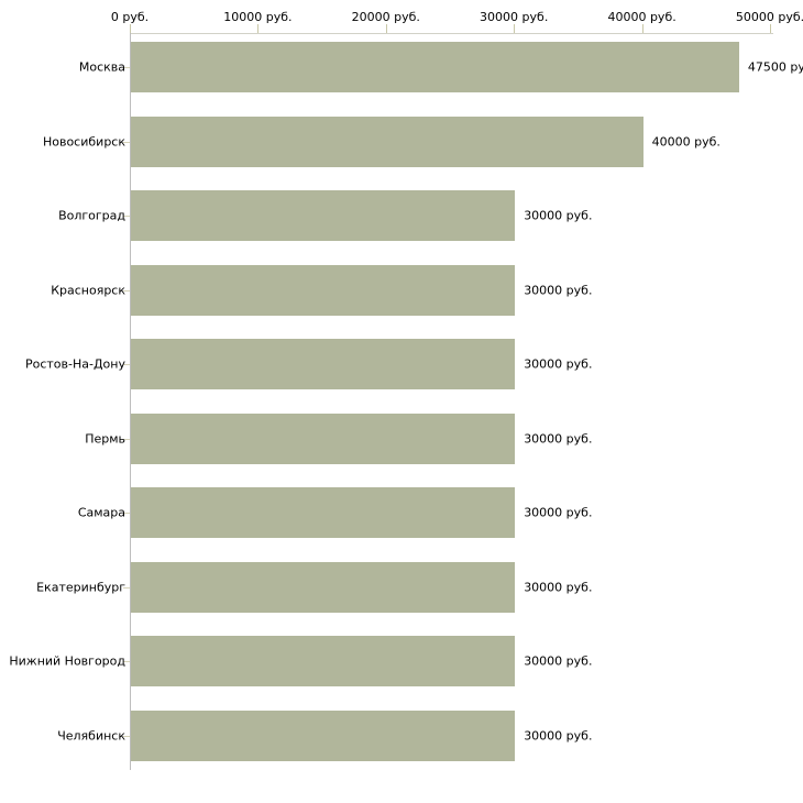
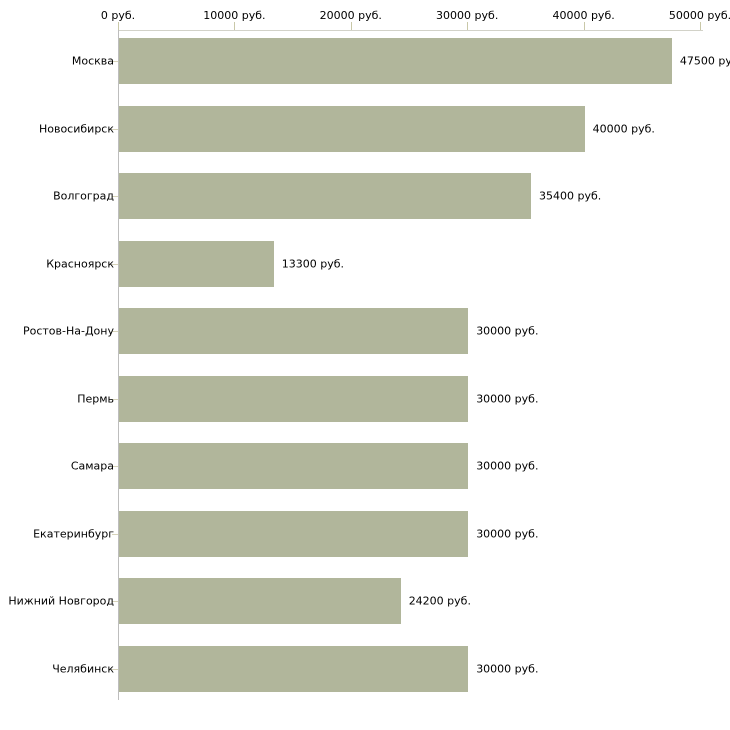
Волгоград: 30000 -> 35400
Красноярск: 30000 -> 13300
Нижний Новгород: 30000 -> 24200
